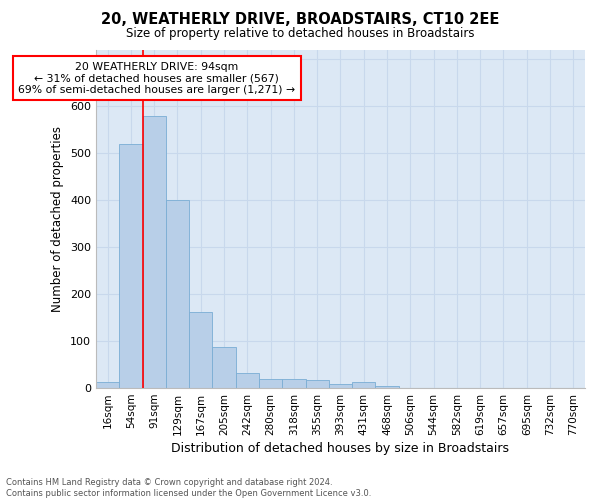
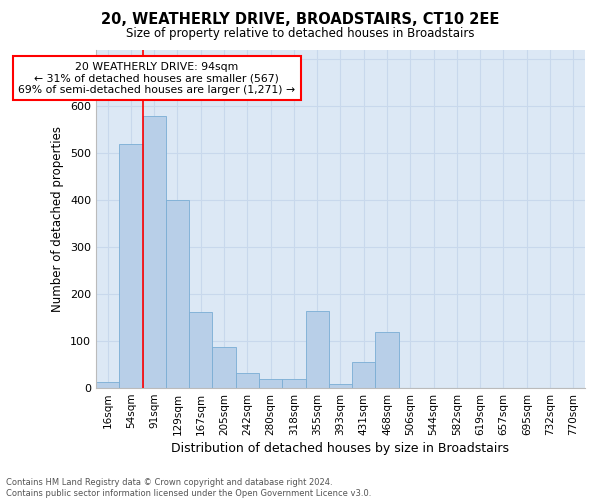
355sqm: 18 -> 165
431sqm: 12 -> 55
468sqm: 5 -> 120
